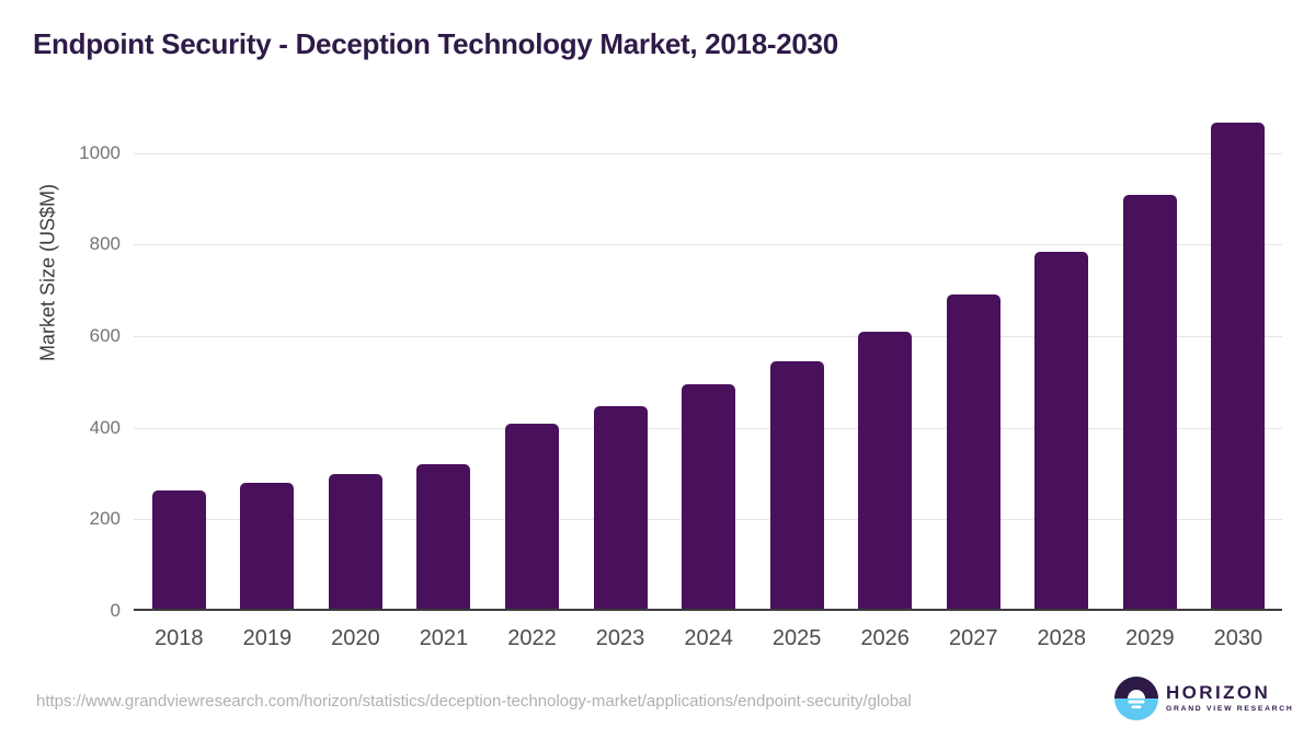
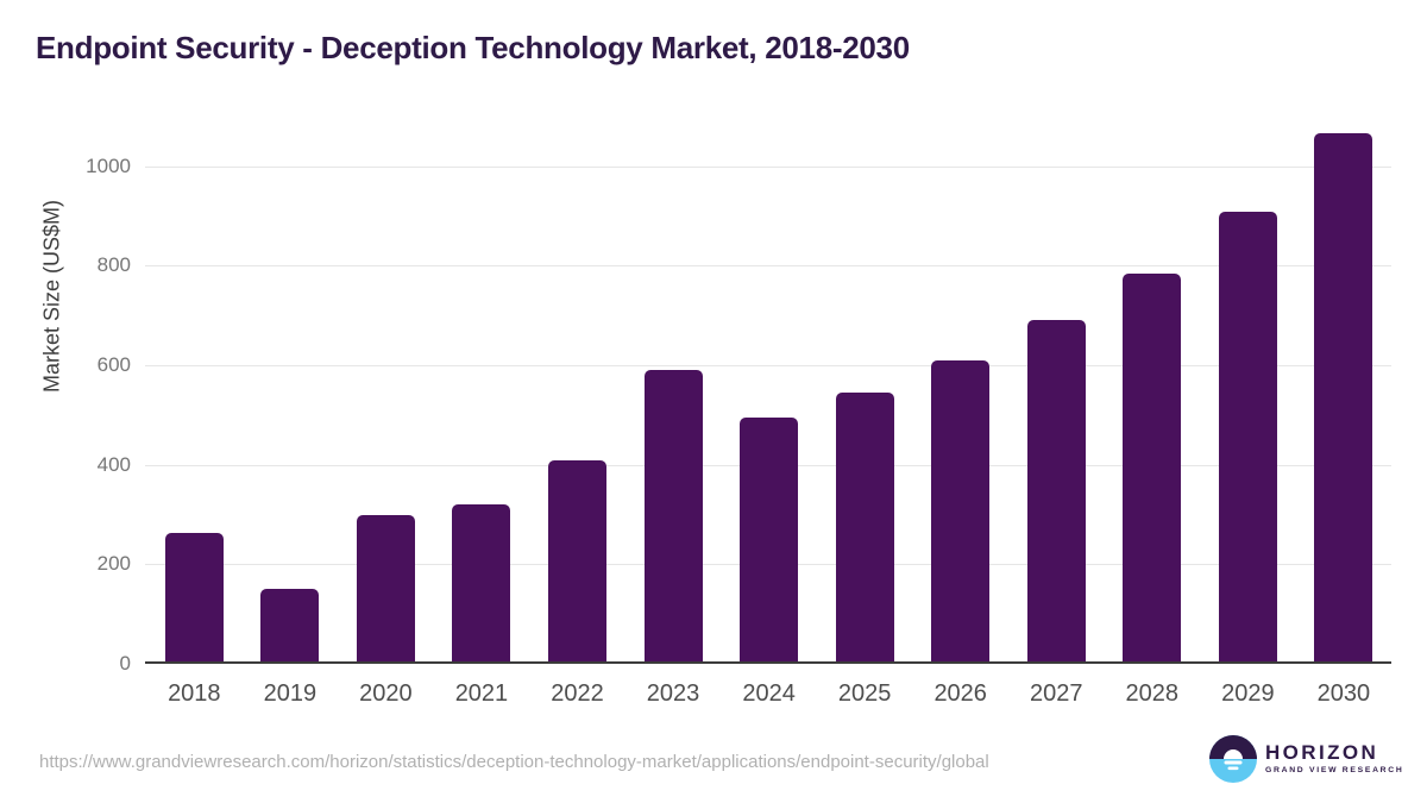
2019: 280 -> 150
2023: 450 -> 590
